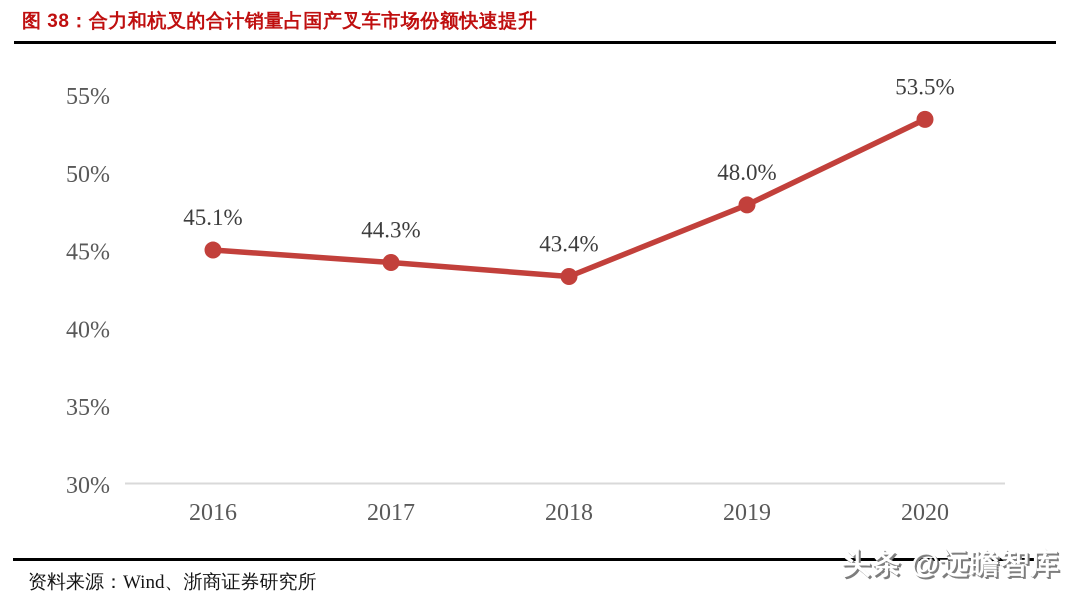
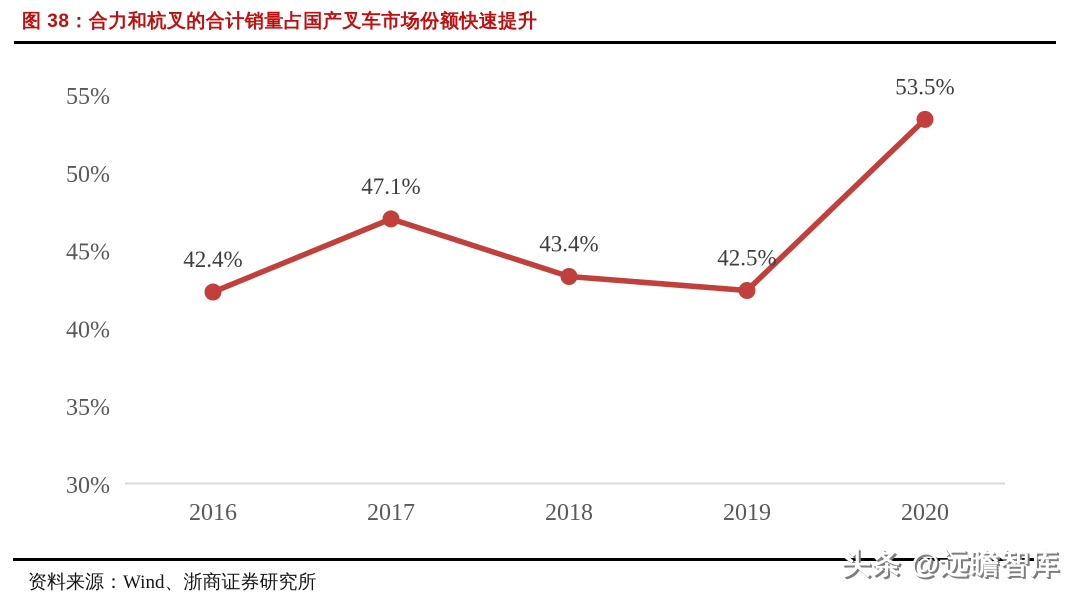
2016: 45.1% -> 42.4%
2017: 44.3% -> 47.1%
2019: 48.0% -> 42.5%
